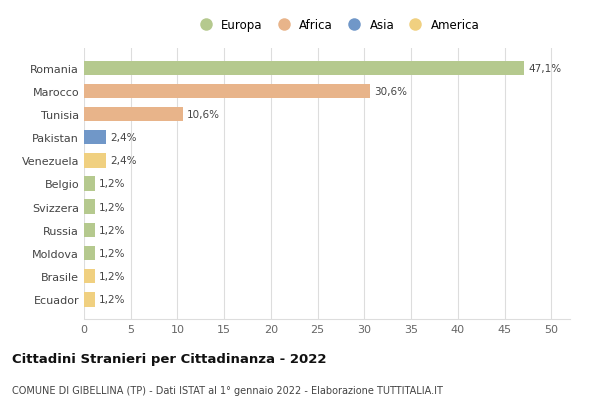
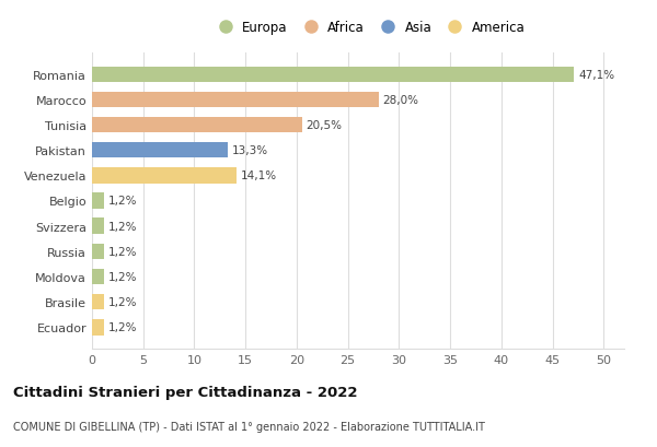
Marocco: 30,6% -> 28,0%
Tunisia: 10,6% -> 20,5%
Pakistan: 2,4% -> 13,3%
Venezuela: 2,4% -> 14,1%
